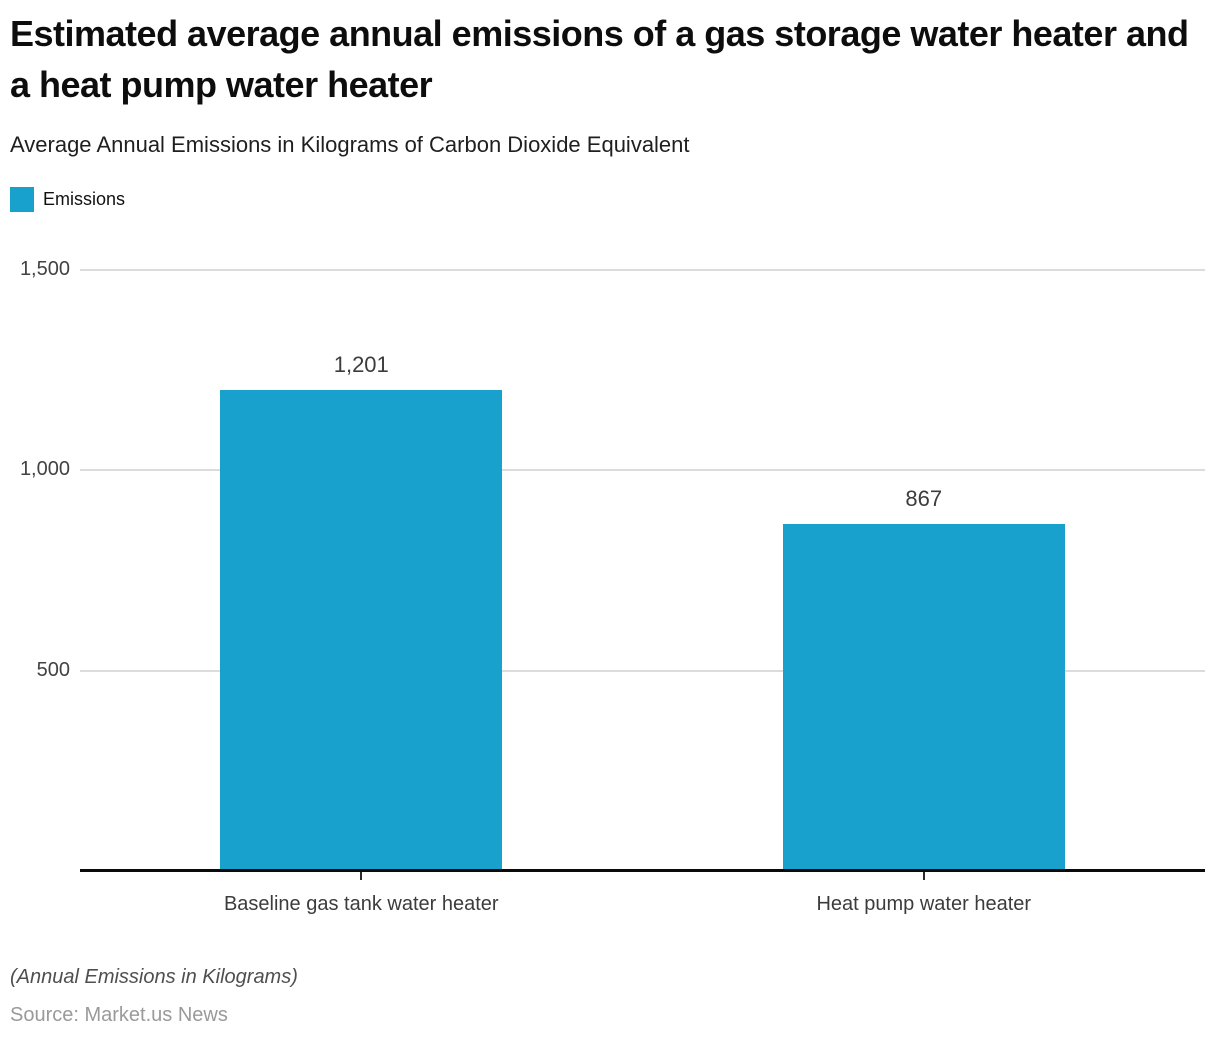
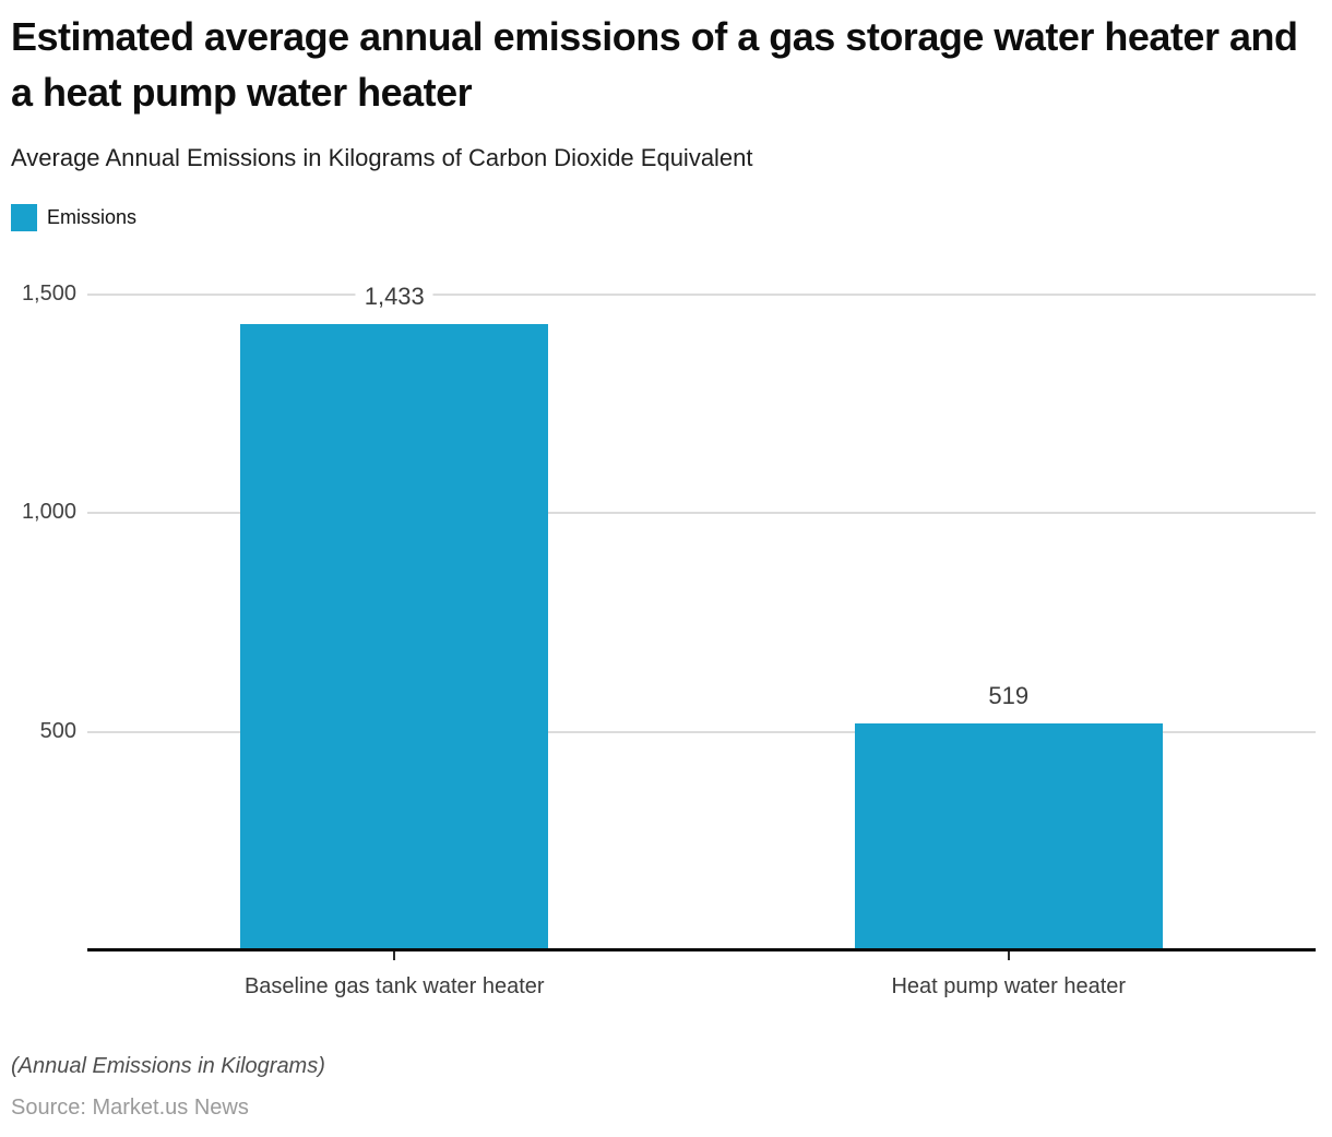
Baseline gas tank water heater: 1,201 -> 1,433
Heat pump water heater: 867 -> 519
